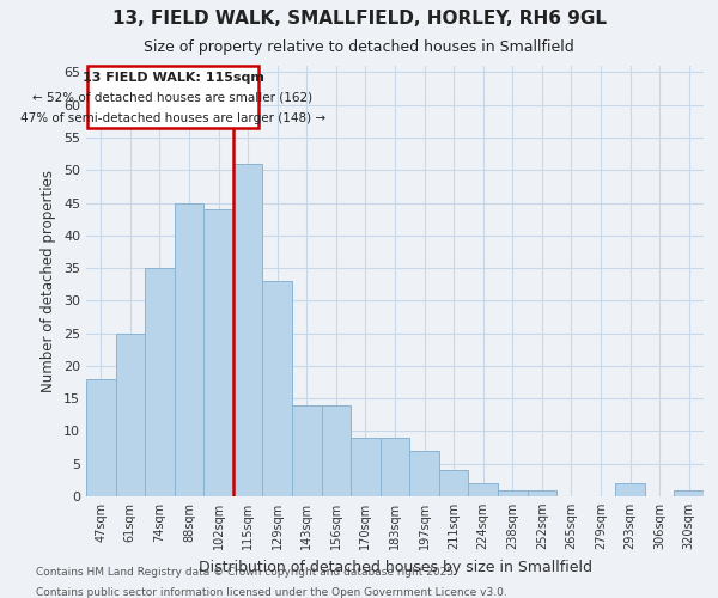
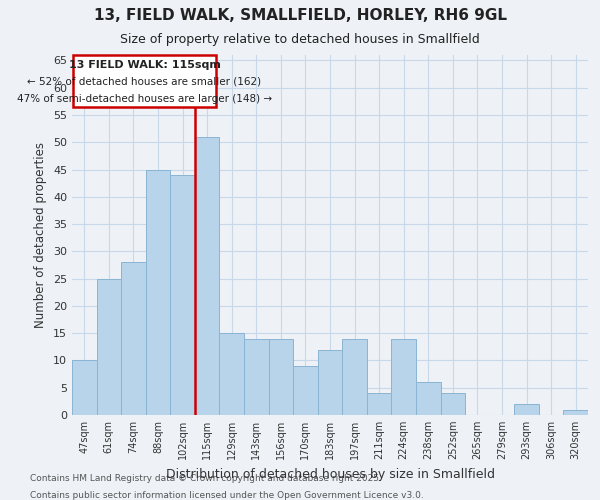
47sqm: 18 -> 10
74sqm: 35 -> 28
129sqm: 33 -> 15
183sqm: 9 -> 12
197sqm: 7 -> 14
224sqm: 2 -> 14
238sqm: 1 -> 6
252sqm: 1 -> 4
